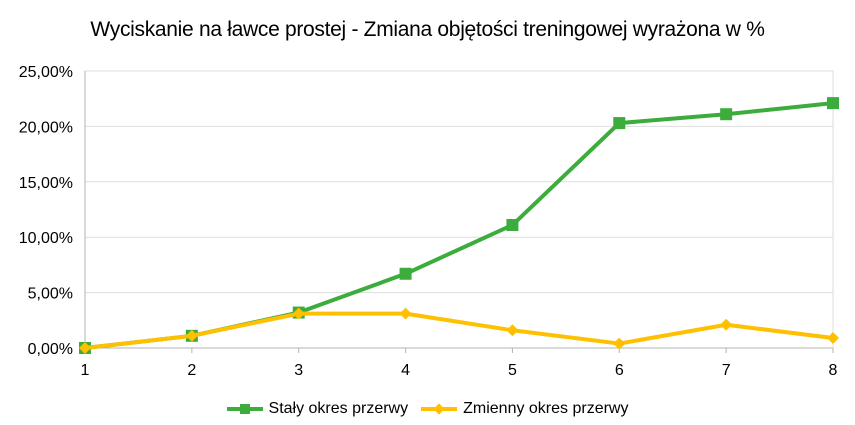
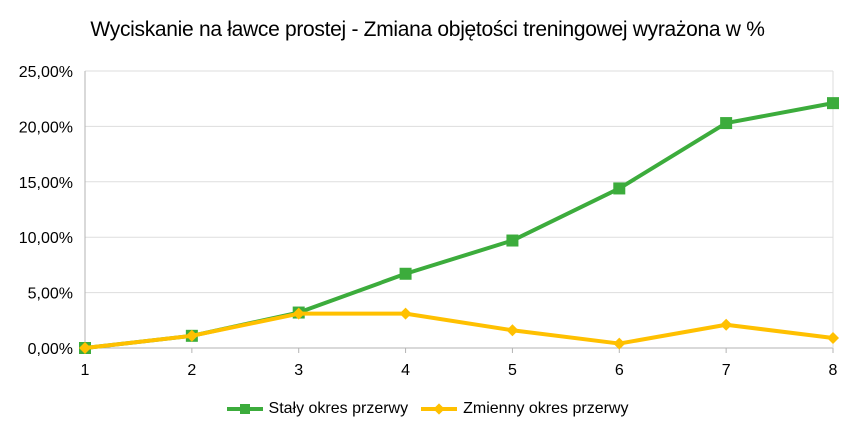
Stały okres przerwy/5: 11,1% -> 9,7%
Stały okres przerwy/6: 20,3% -> 14,4%
Stały okres przerwy/7: 21,1% -> 20,3%
